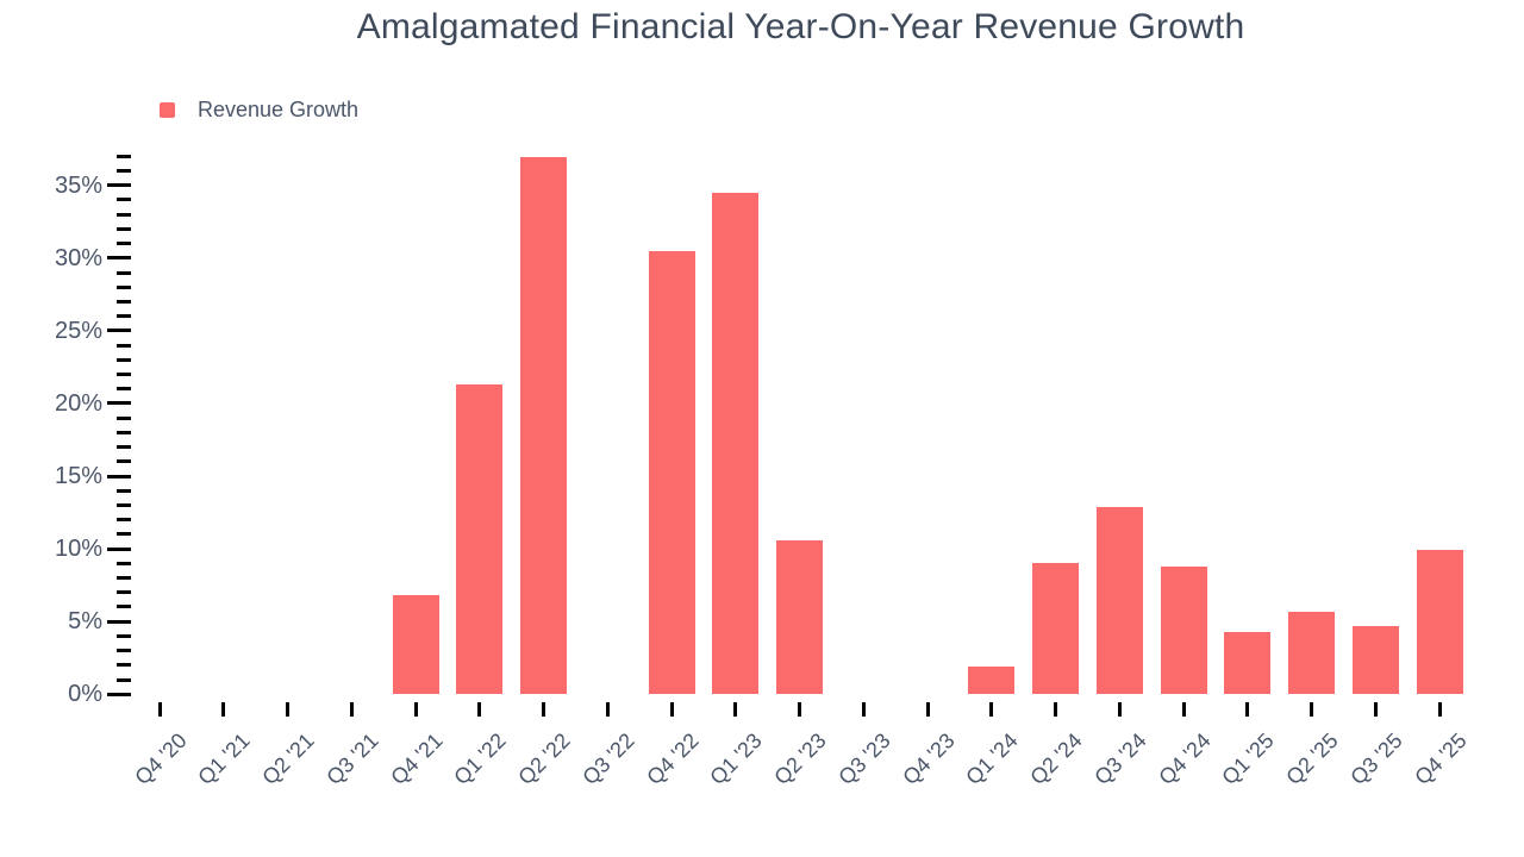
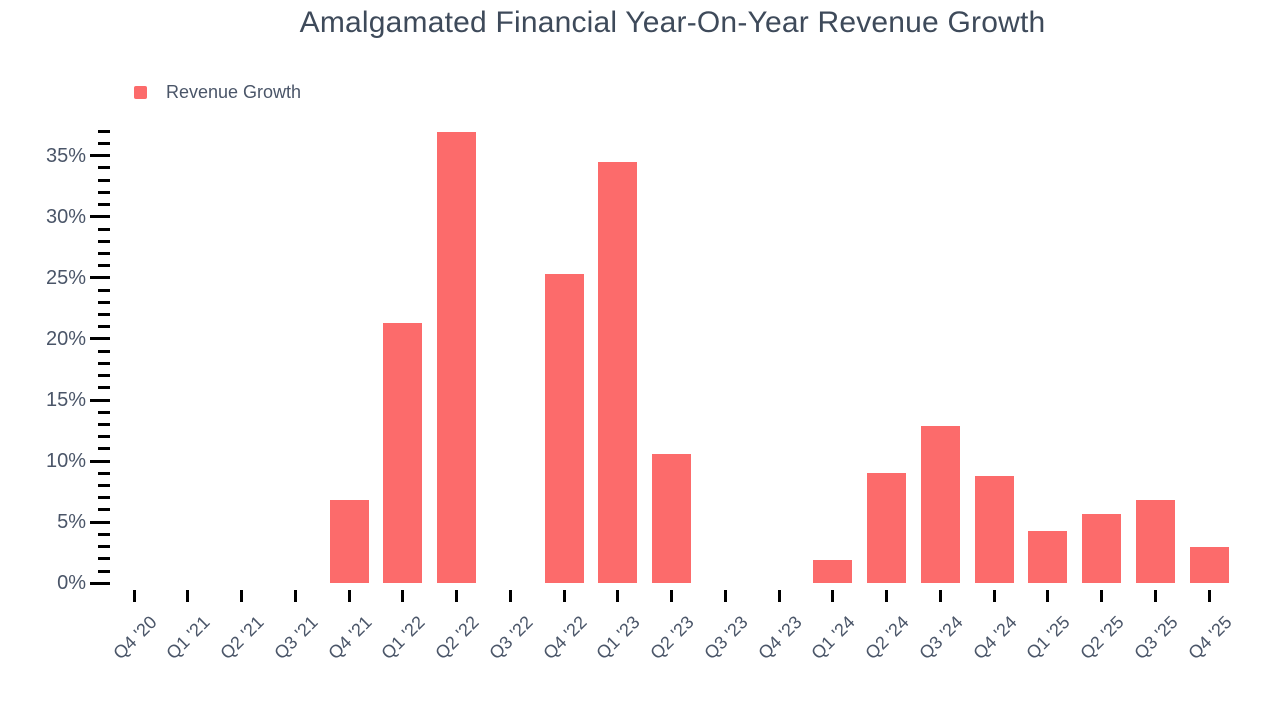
Q4 '22: 30.5% -> 25.3%
Q3 '25: 4.7% -> 6.8%
Q4 '25: 9.9% -> 3.0%
